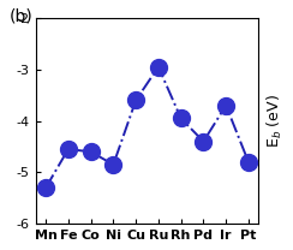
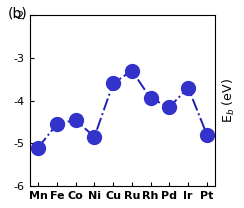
Mn: -5.30 -> -5.10
Co: -4.60 -> -4.45
Ru: -2.95 -> -3.30
Pd: -4.40 -> -4.15
